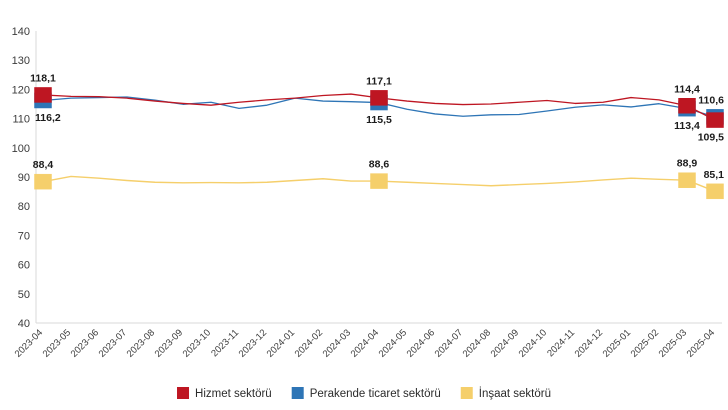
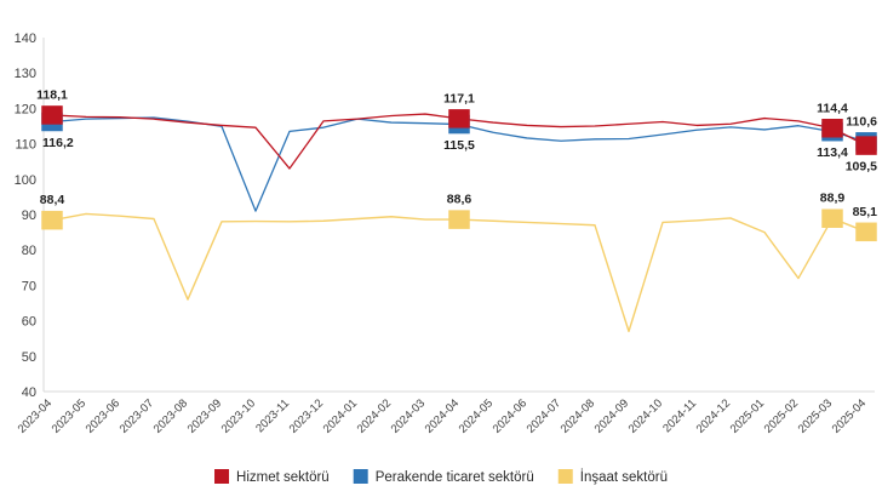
İnşaat sektörü/2023-08: 88 -> 66
Perakende ticaret sektörü/2023-10: 116 -> 91
Hizmet sektörü/2023-11: 116 -> 103
İnşaat sektörü/2024-09: 87 -> 57
İnşaat sektörü/2025-01: 90 -> 85
İnşaat sektörü/2025-02: 89 -> 72
